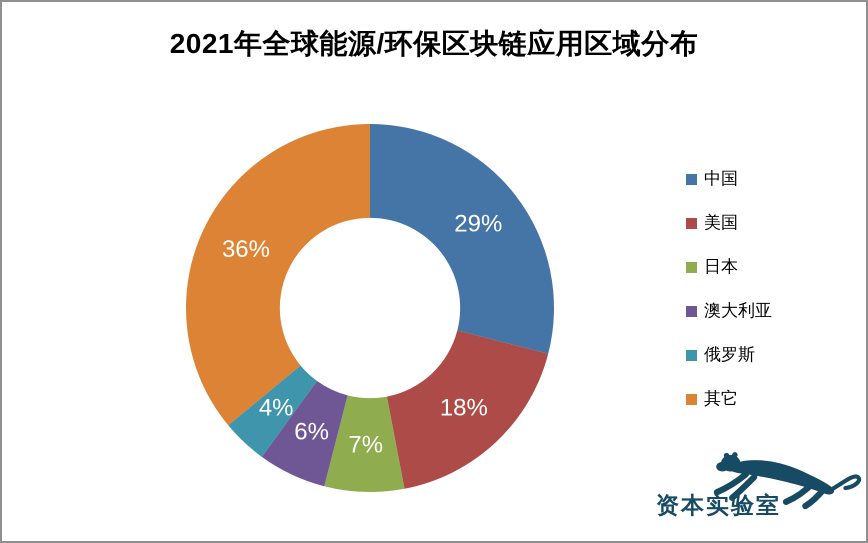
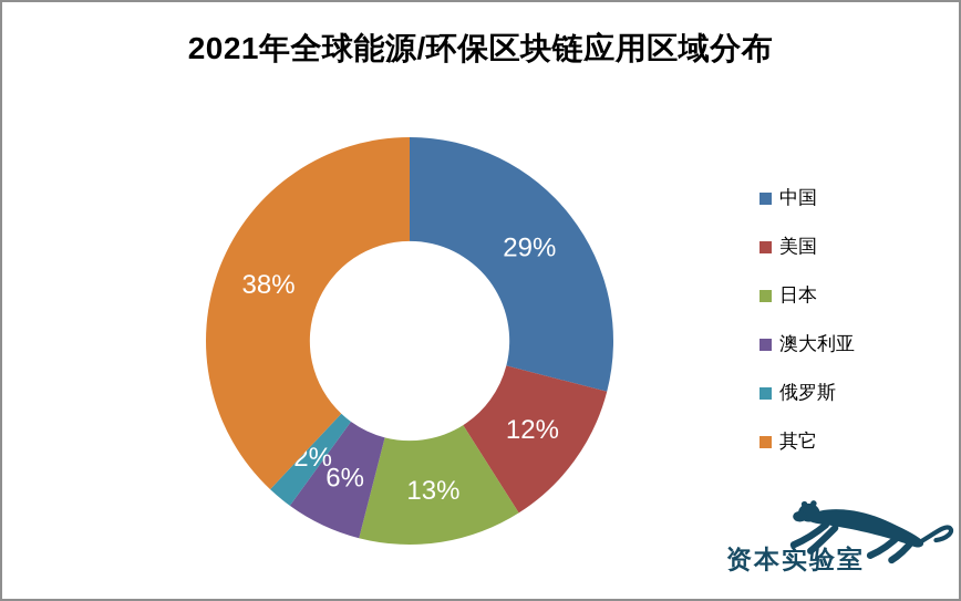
美国: 18% -> 12%
日本: 7% -> 13%
俄罗斯: 4% -> 2%
其它: 36% -> 38%
